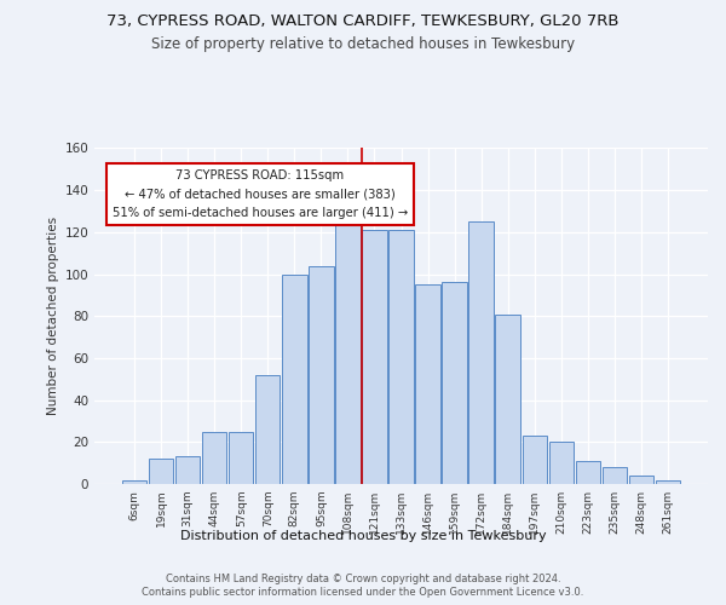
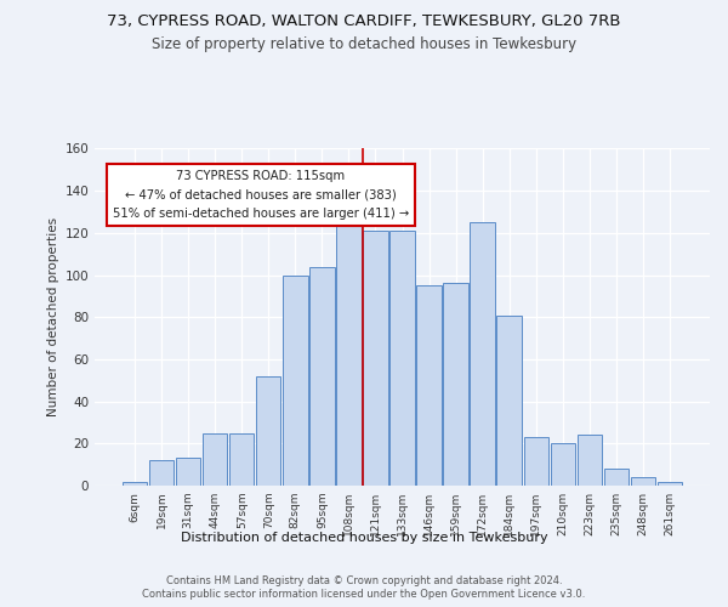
223sqm: 11 -> 24
